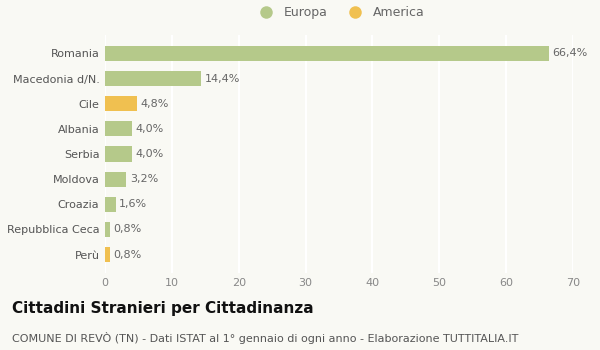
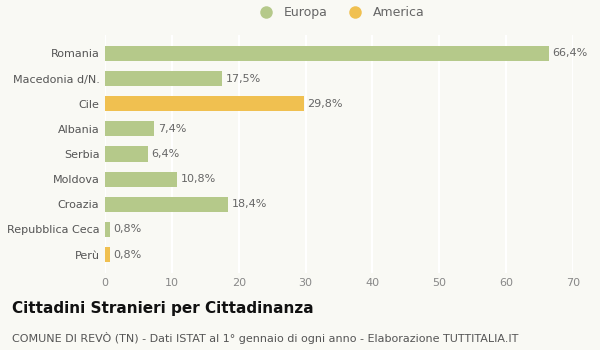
Macedonia d/N.: 14,4% -> 17,5%
Cile: 4,8% -> 29,8%
Albania: 4,0% -> 7,4%
Serbia: 4,0% -> 6,4%
Moldova: 3,2% -> 10,8%
Croazia: 1,6% -> 18,4%
